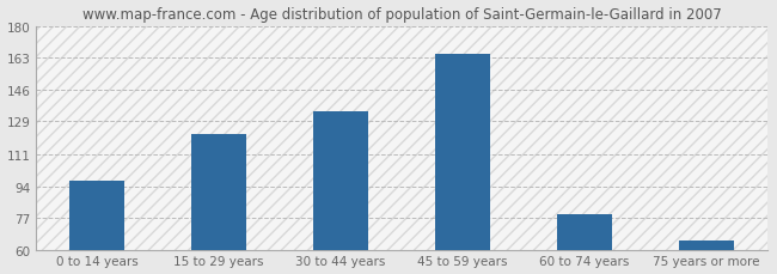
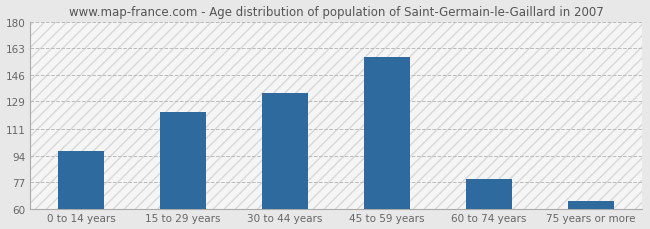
45 to 59 years: 165 -> 157
